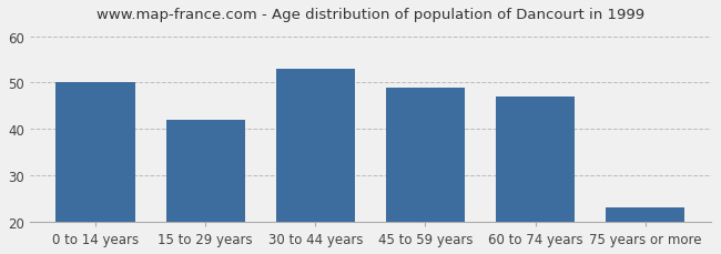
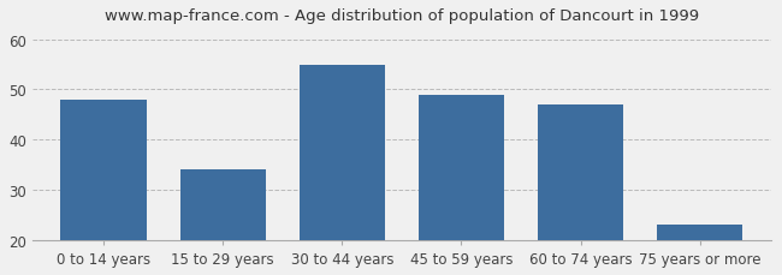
0 to 14 years: 50 -> 48
15 to 29 years: 42 -> 34
30 to 44 years: 53 -> 55
